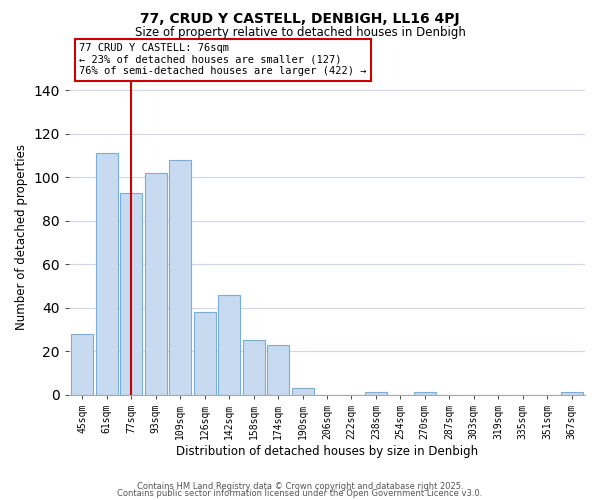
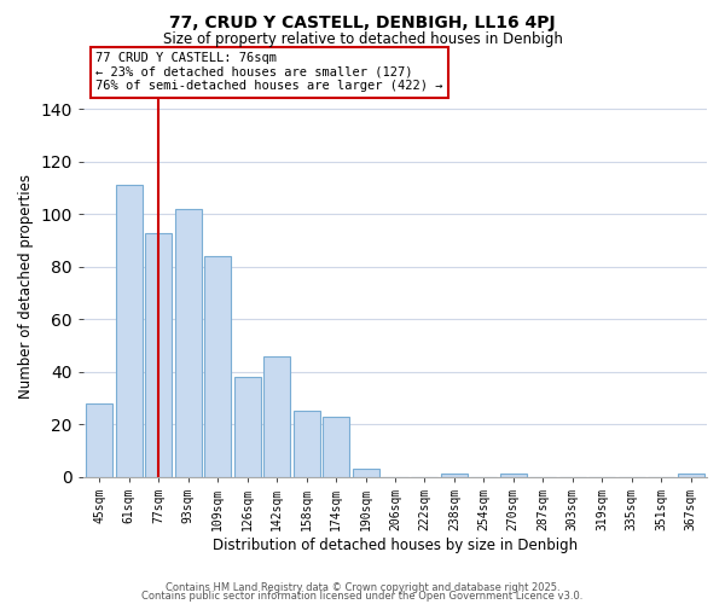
109sqm: 108 -> 84
